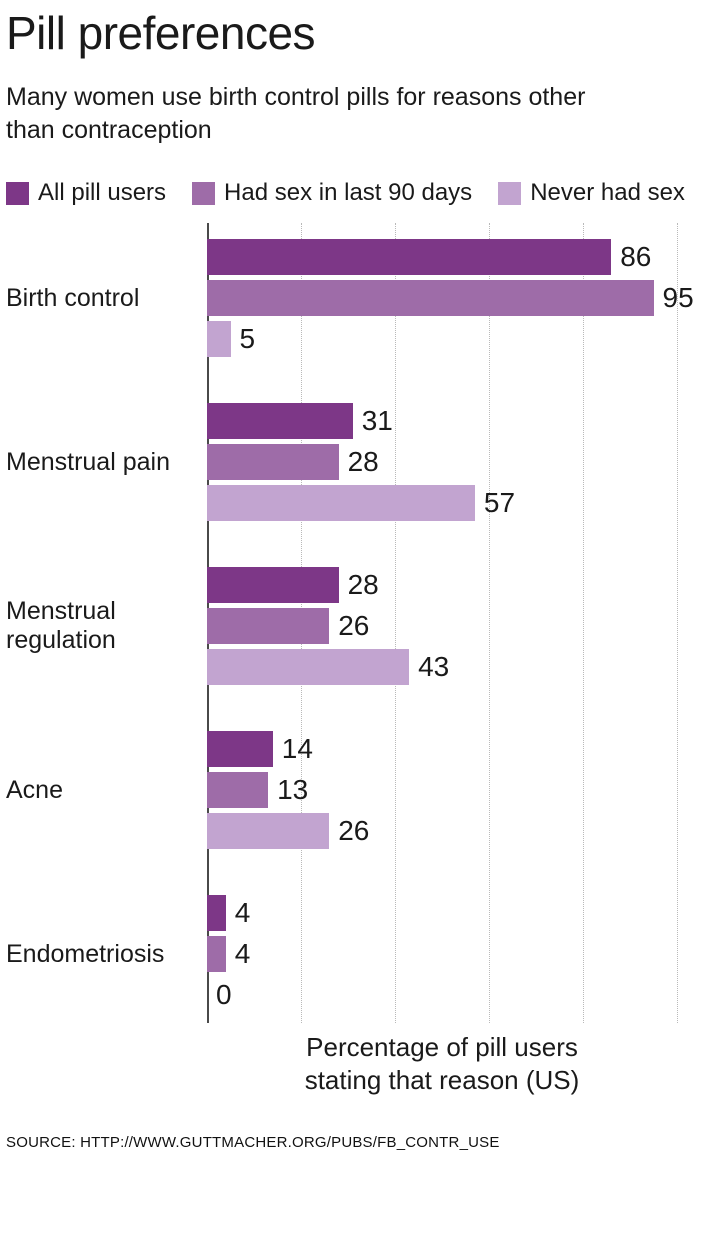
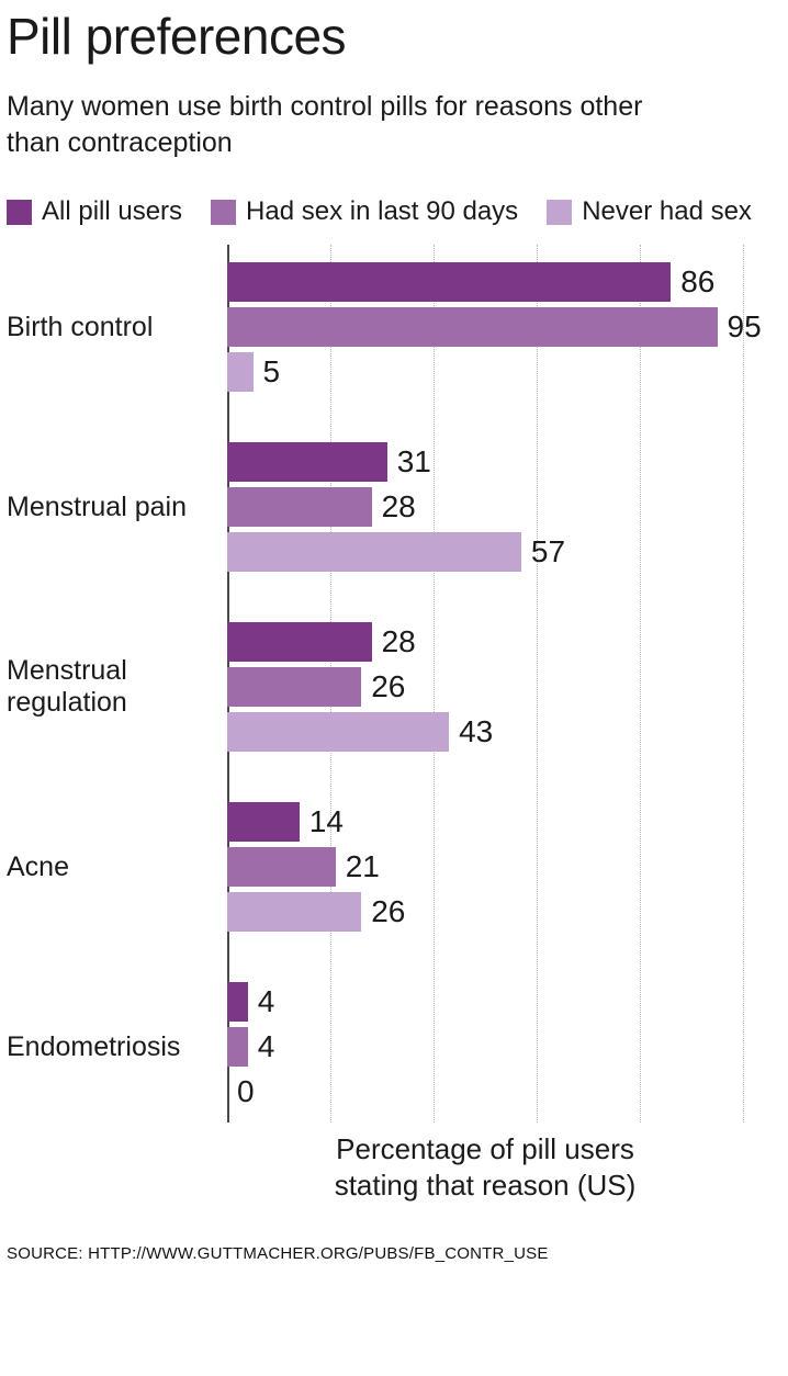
Had sex in last 90 days/Acne: 13 -> 21
